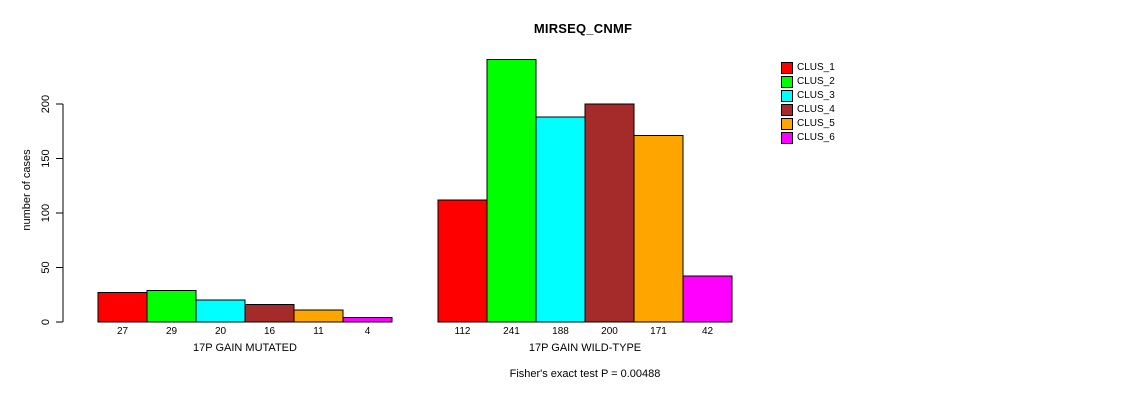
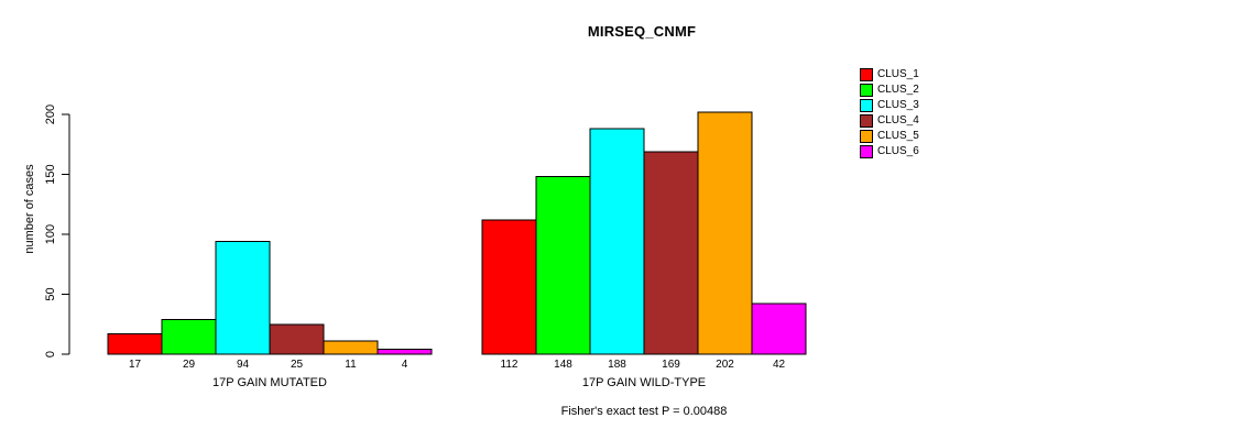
CLUS_1/17P GAIN MUTATED: 27 -> 17
CLUS_3/17P GAIN MUTATED: 20 -> 94
CLUS_4/17P GAIN MUTATED: 16 -> 25
CLUS_2/17P GAIN WILD-TYPE: 241 -> 148
CLUS_4/17P GAIN WILD-TYPE: 200 -> 169
CLUS_5/17P GAIN WILD-TYPE: 171 -> 202
